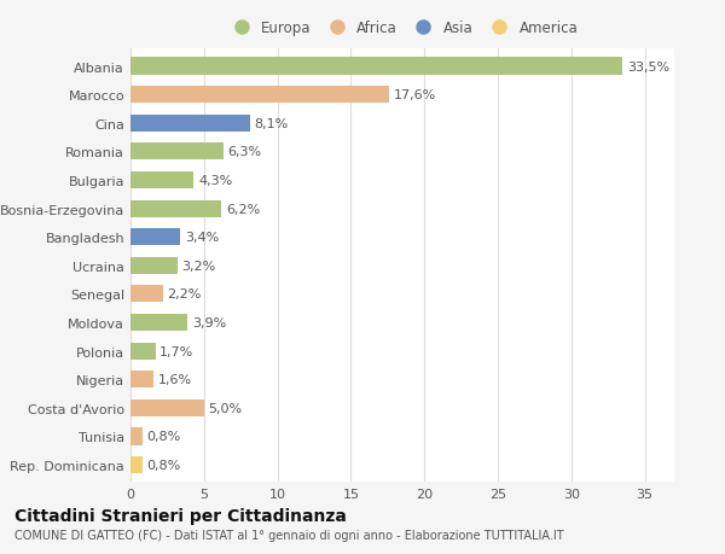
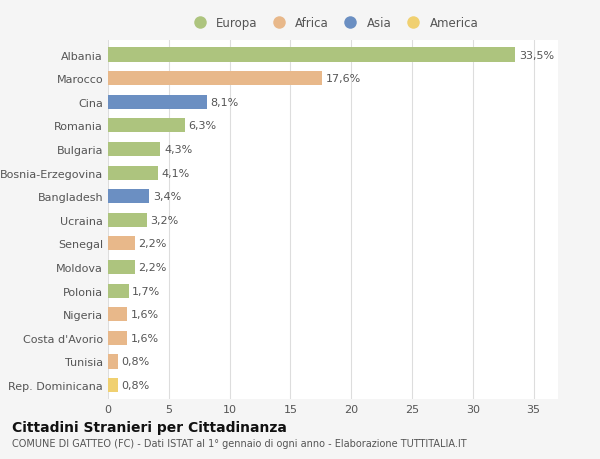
Bosnia-Erzegovina: 6,2% -> 4,1%
Moldova: 3,9% -> 2,2%
Costa d'Avorio: 5,0% -> 1,6%
